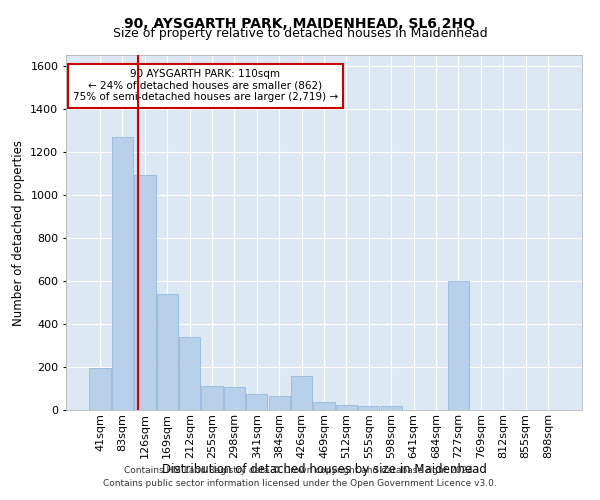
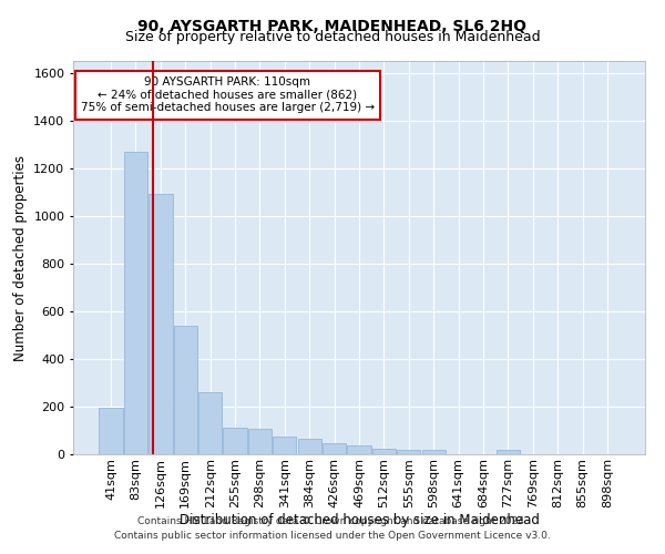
212sqm: 340 -> 260
426sqm: 160 -> 45
727sqm: 600 -> 18
